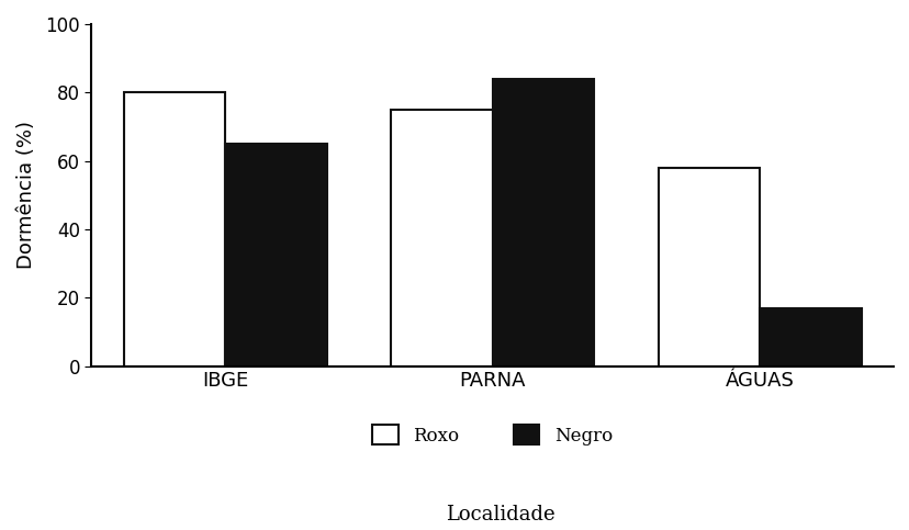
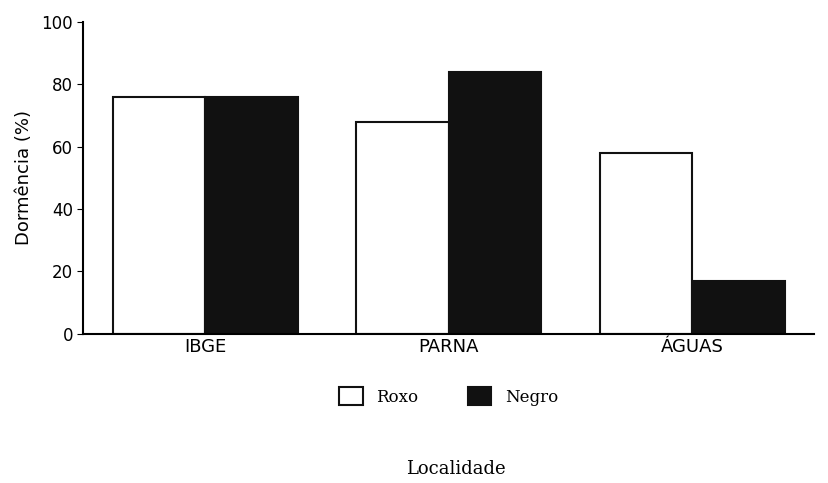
Roxo/IBGE: 80 -> 76
Negro/IBGE: 65 -> 76
Roxo/PARNA: 75 -> 68
